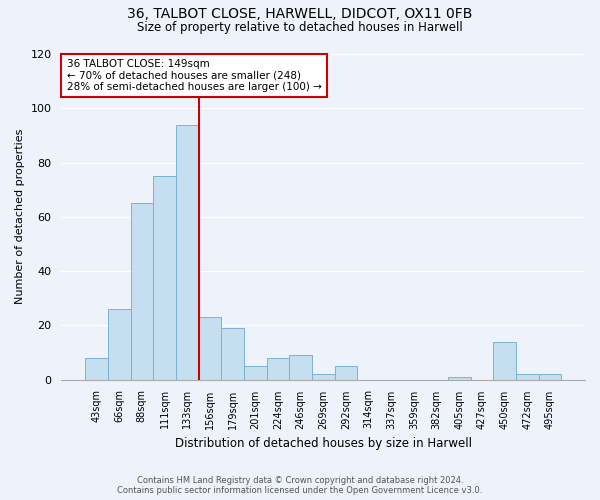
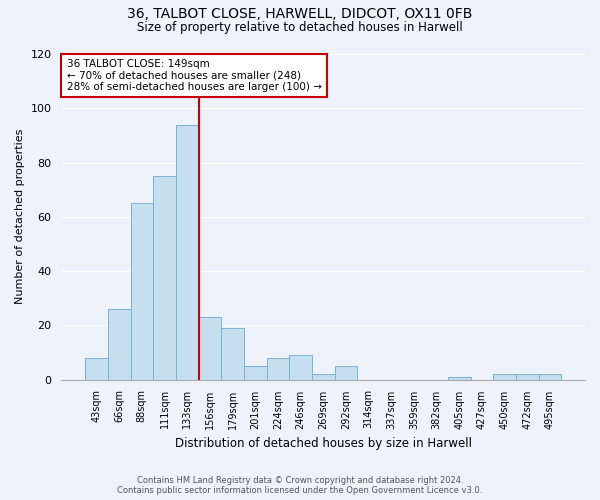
450sqm: 14 -> 2
